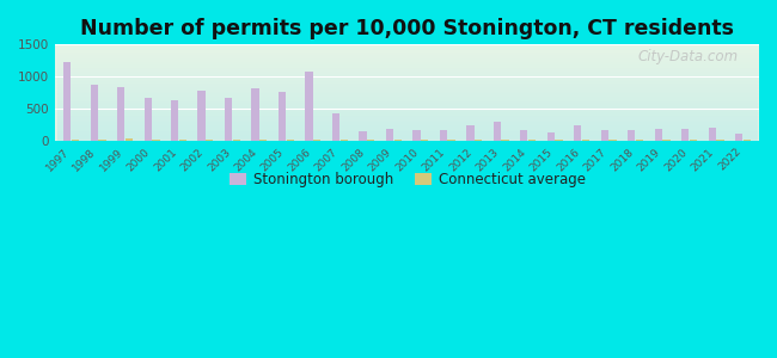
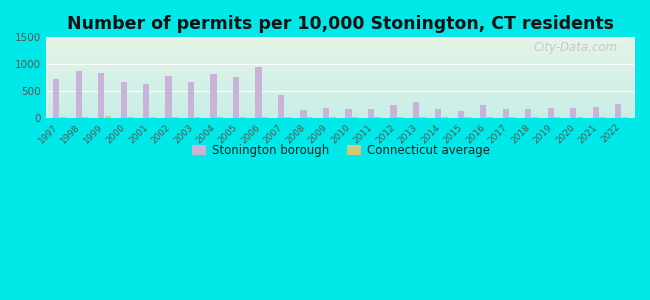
Stonington borough/1997: 1220 -> 730
Stonington borough/2006: 1080 -> 950
Stonington borough/2022: 100 -> 260
